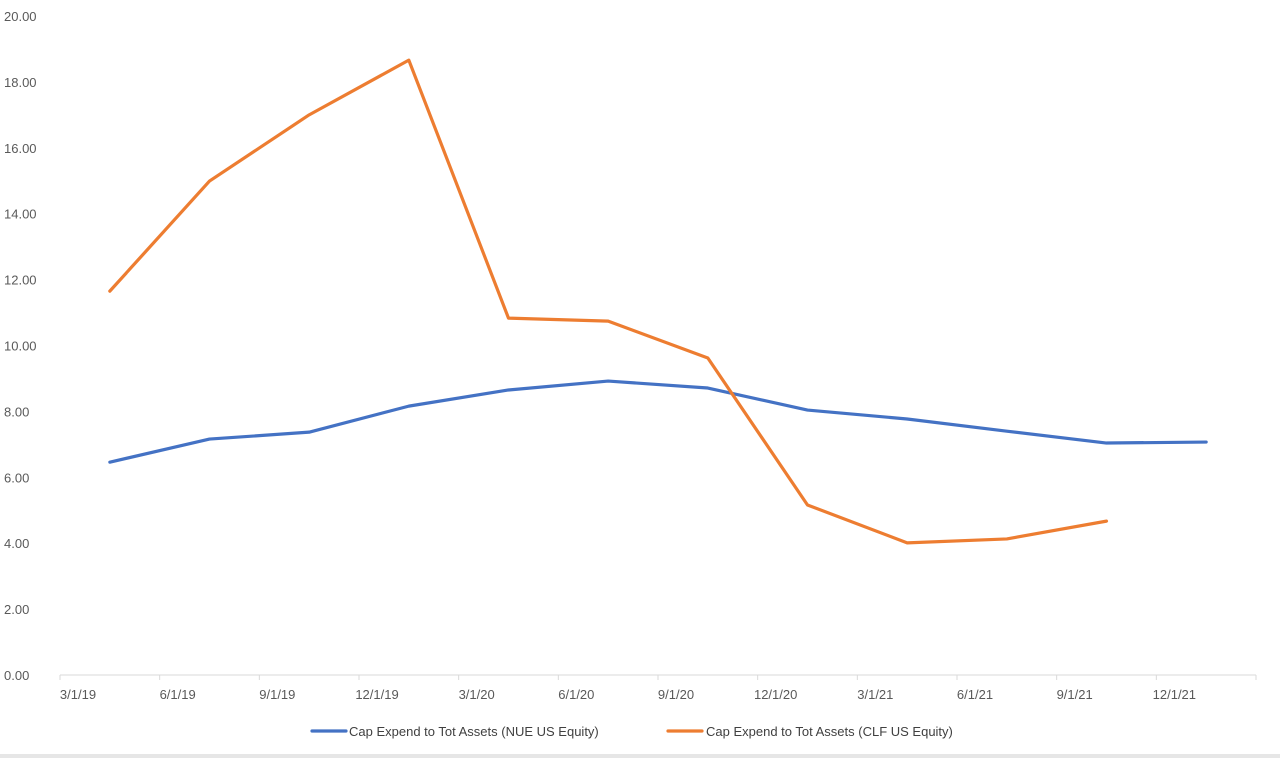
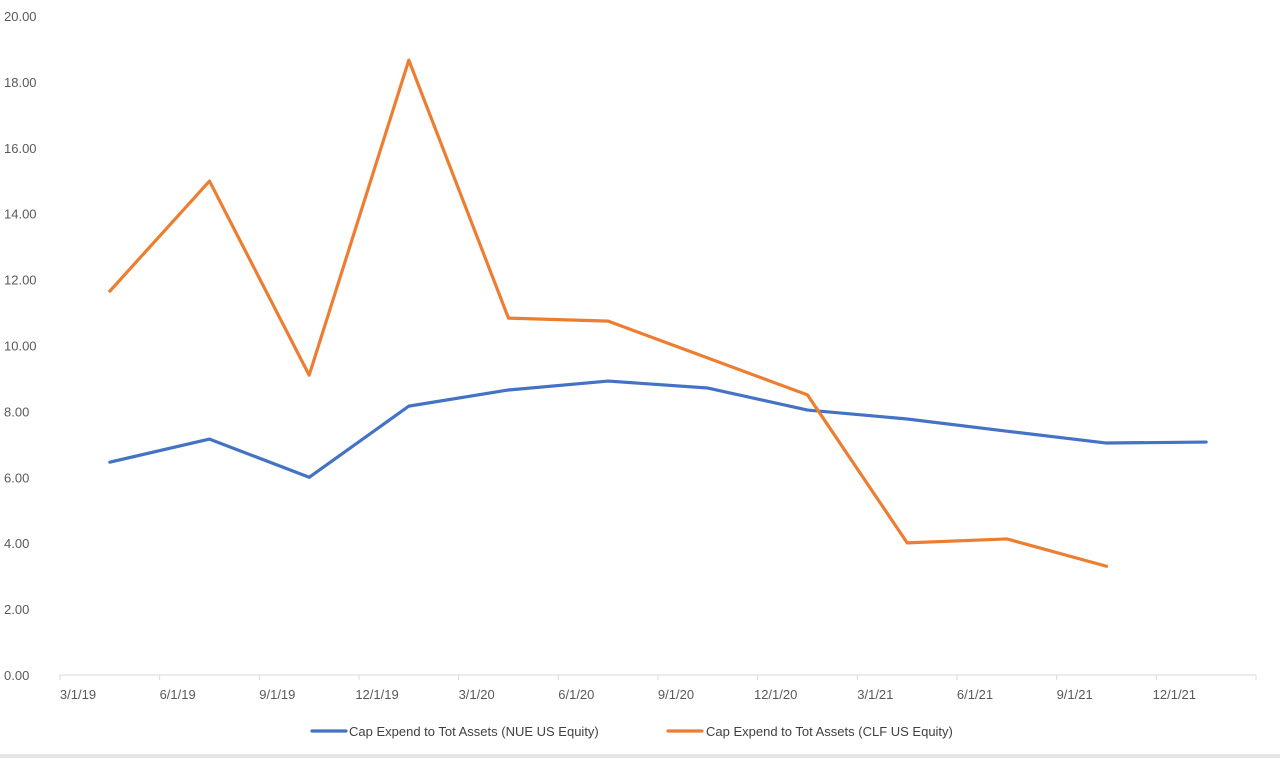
Cap Expend to Tot Assets (NUE US Equity)/9/1/19: 7.4 -> 6.0
Cap Expend to Tot Assets (CLF US Equity)/9/1/19: 17.0 -> 9.1
Cap Expend to Tot Assets (CLF US Equity)/12/1/20: 5.2 -> 8.5
Cap Expend to Tot Assets (CLF US Equity)/9/1/21: 4.7 -> 3.3
